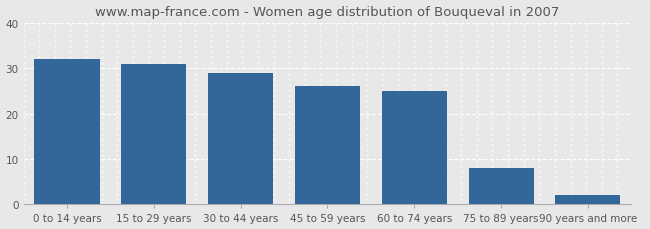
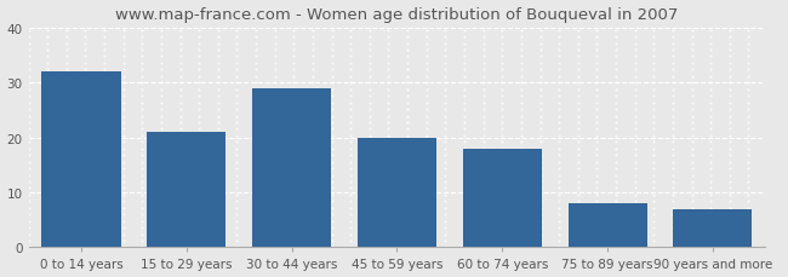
15 to 29 years: 31 -> 21
45 to 59 years: 26 -> 20
60 to 74 years: 25 -> 18
90 years and more: 2 -> 7
